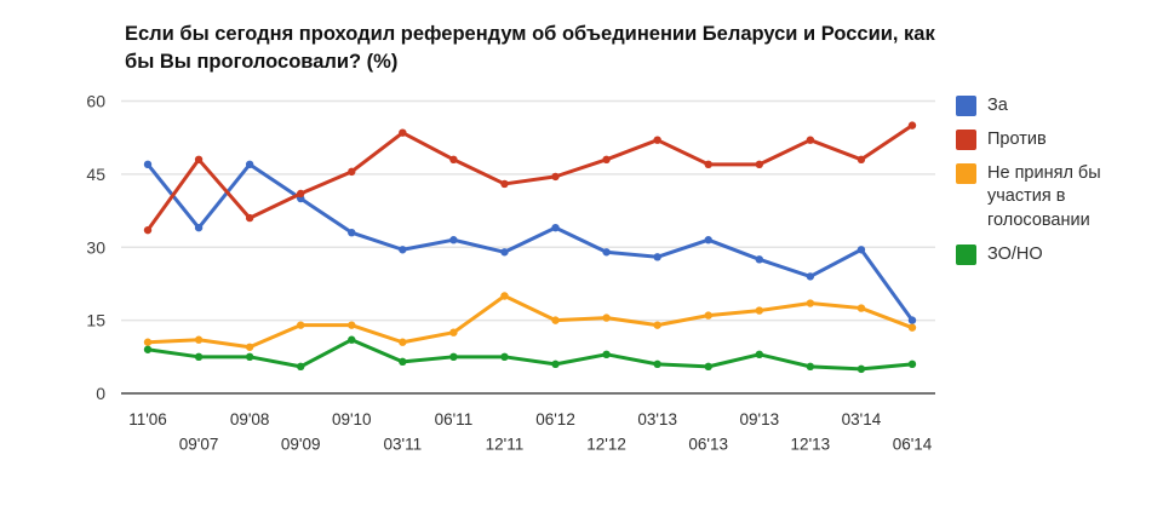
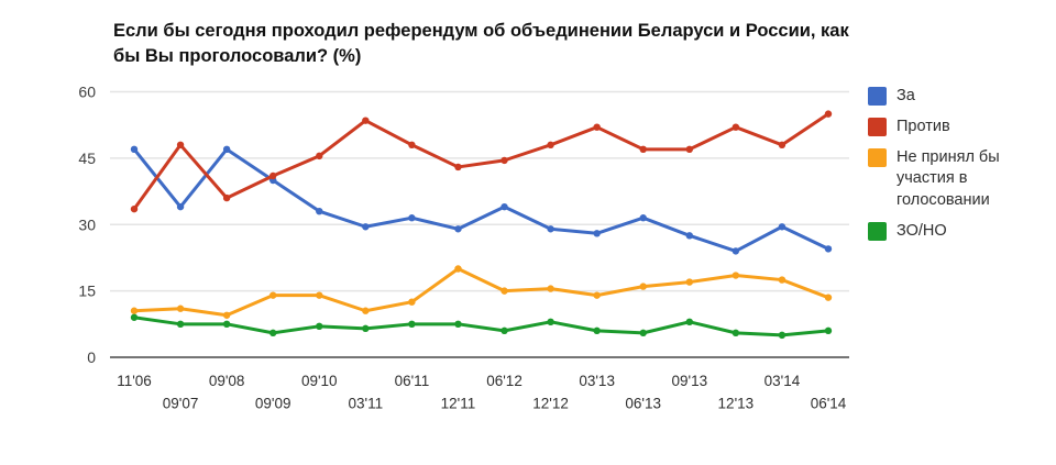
ЗО/НО/09'10: 11 -> 7
За/06'14: 15 -> 24
